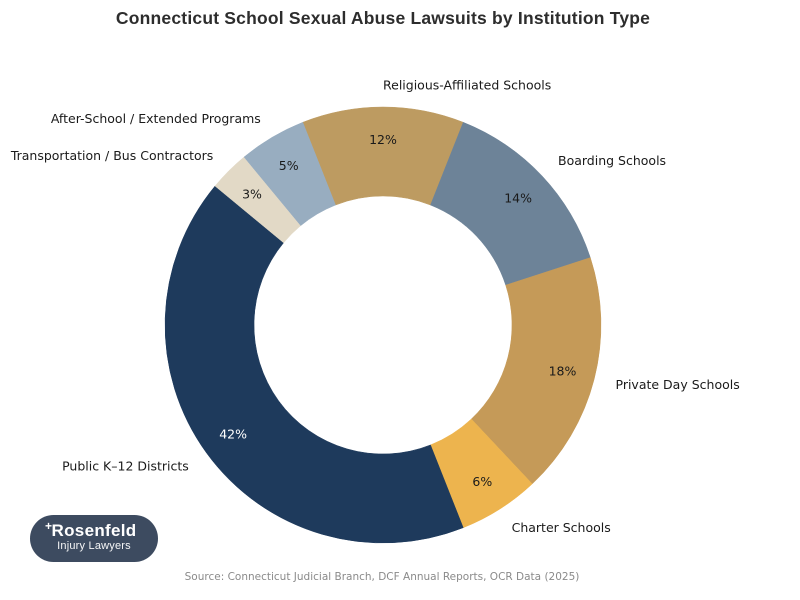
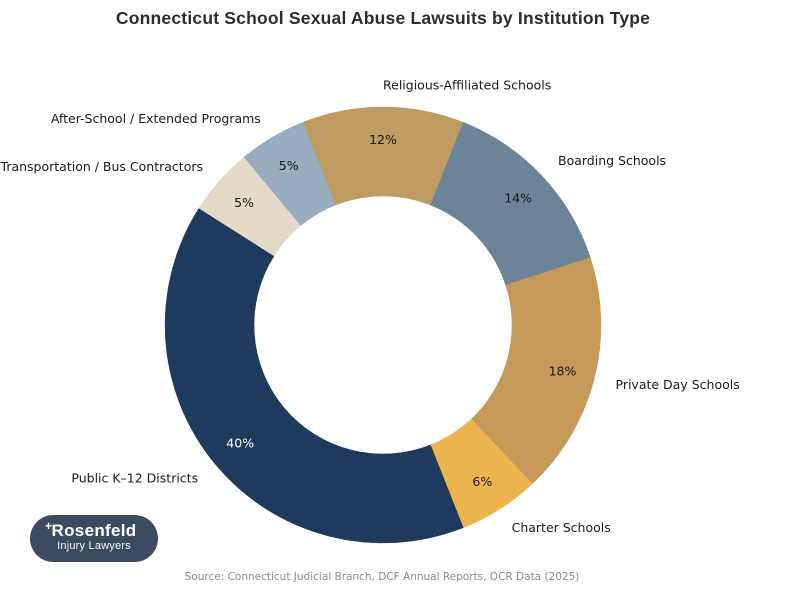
Public K–12 Districts: 42% -> 40%
Transportation / Bus Contractors: 3% -> 5%
